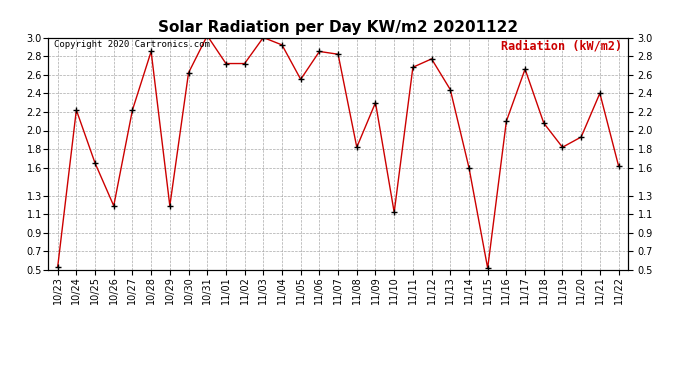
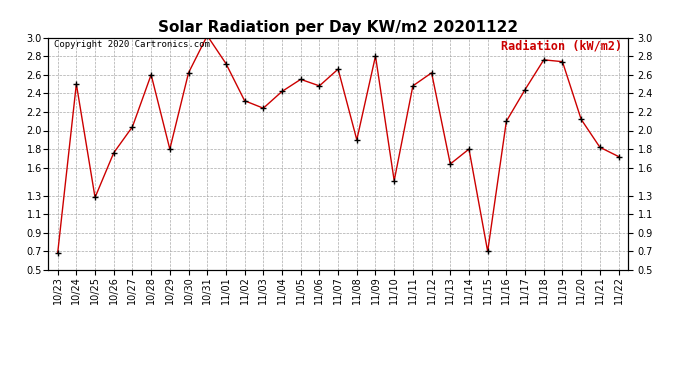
10/23: 0.53 -> 0.68
10/24: 2.22 -> 2.50
10/25: 1.65 -> 1.28
10/26: 1.19 -> 1.76
10/27: 2.22 -> 2.04
10/28: 2.85 -> 2.60
10/29: 1.19 -> 1.80
11/02: 2.72 -> 2.32
11/03: 3.00 -> 2.24
11/04: 2.92 -> 2.42
11/06: 2.85 -> 2.48
11/07: 2.82 -> 2.66
11/08: 1.82 -> 1.90
11/09: 2.30 -> 2.80
11/10: 1.12 -> 1.46
11/11: 2.68 -> 2.48
11/12: 2.77 -> 2.62
11/13: 2.44 -> 1.64
11/14: 1.60 -> 1.80
11/15: 0.52 -> 0.70
11/17: 2.66 -> 2.44
11/18: 2.08 -> 2.76
11/19: 1.82 -> 2.74
11/20: 1.93 -> 2.12
11/21: 2.40 -> 1.82
11/22: 1.62 -> 1.72
